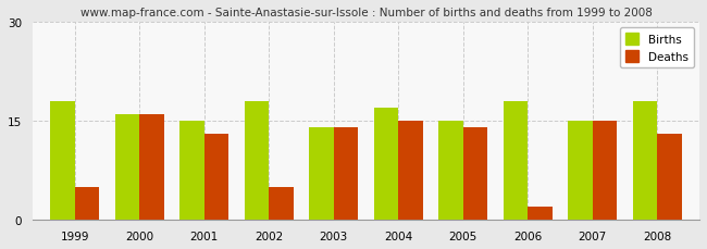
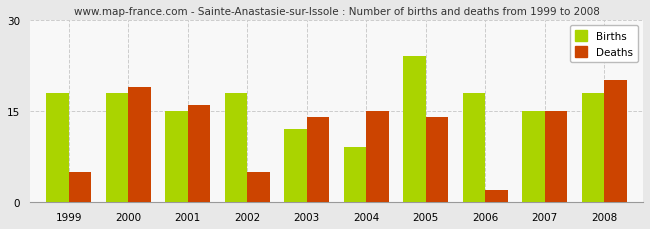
Births/2000: 16 -> 18
Deaths/2000: 16 -> 19
Deaths/2001: 13 -> 16
Births/2003: 14 -> 12
Births/2004: 17 -> 9
Births/2005: 15 -> 24
Deaths/2008: 13 -> 20
